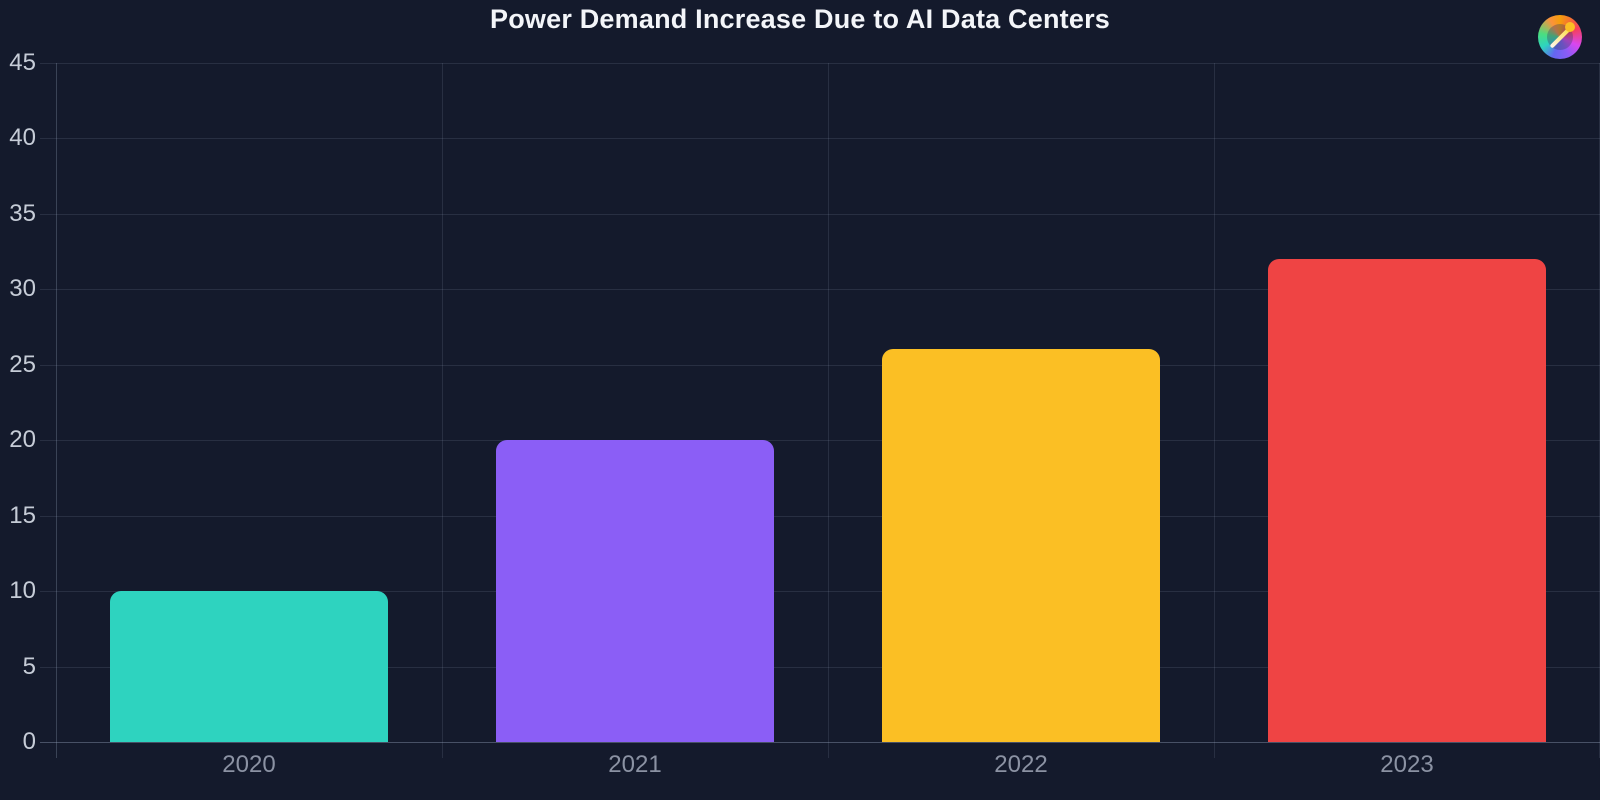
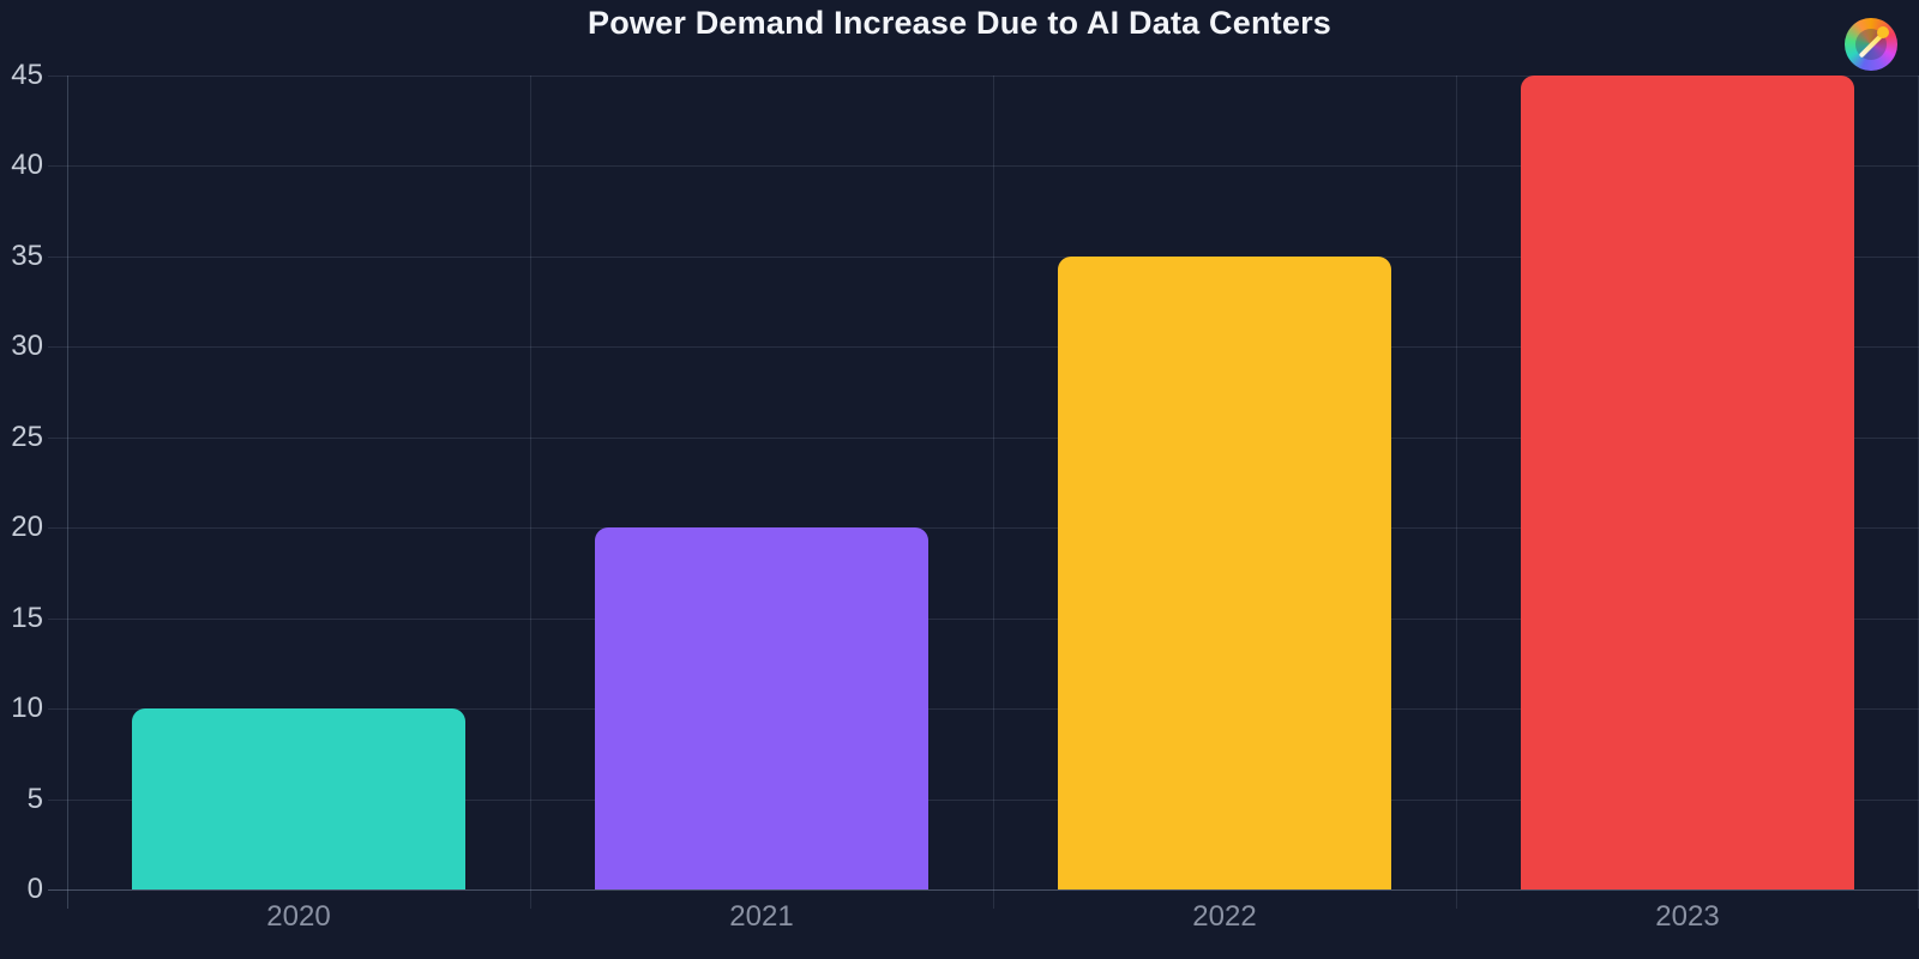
2022: 26 -> 35
2023: 32 -> 45
